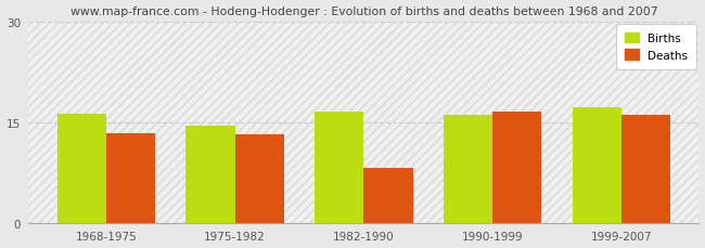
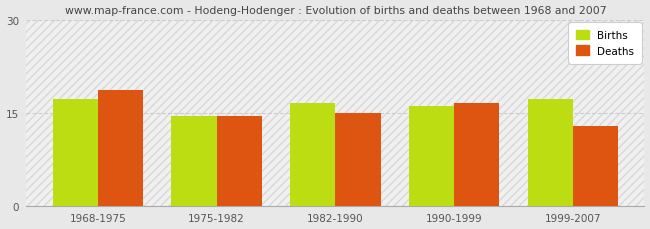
Births/1968-1975: 16.2 -> 17.2
Deaths/1968-1975: 13.4 -> 18.6
Deaths/1975-1982: 13.2 -> 14.4
Deaths/1982-1990: 8.2 -> 15.0
Deaths/1999-2007: 16.0 -> 12.8
